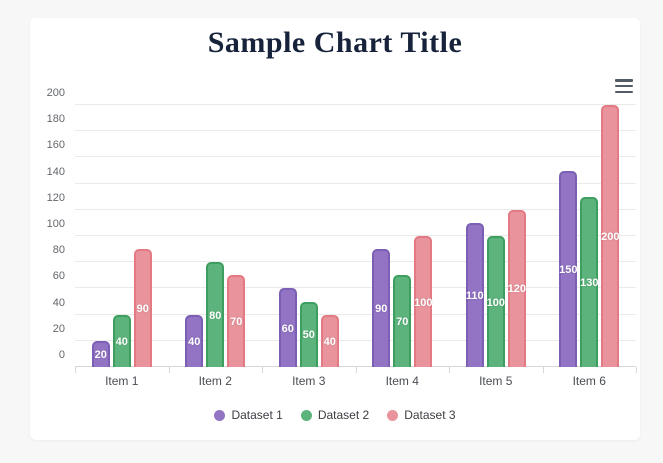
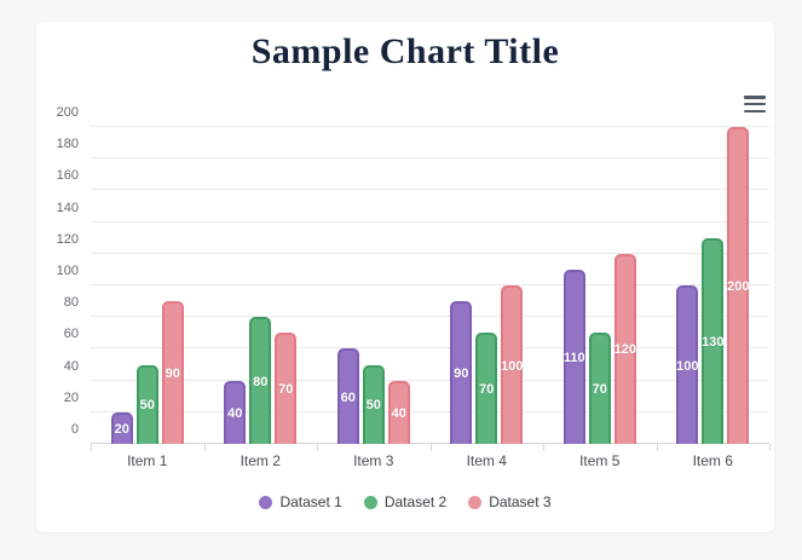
Dataset 2/Item 1: 40 -> 50
Dataset 2/Item 5: 100 -> 70
Dataset 1/Item 6: 150 -> 100
